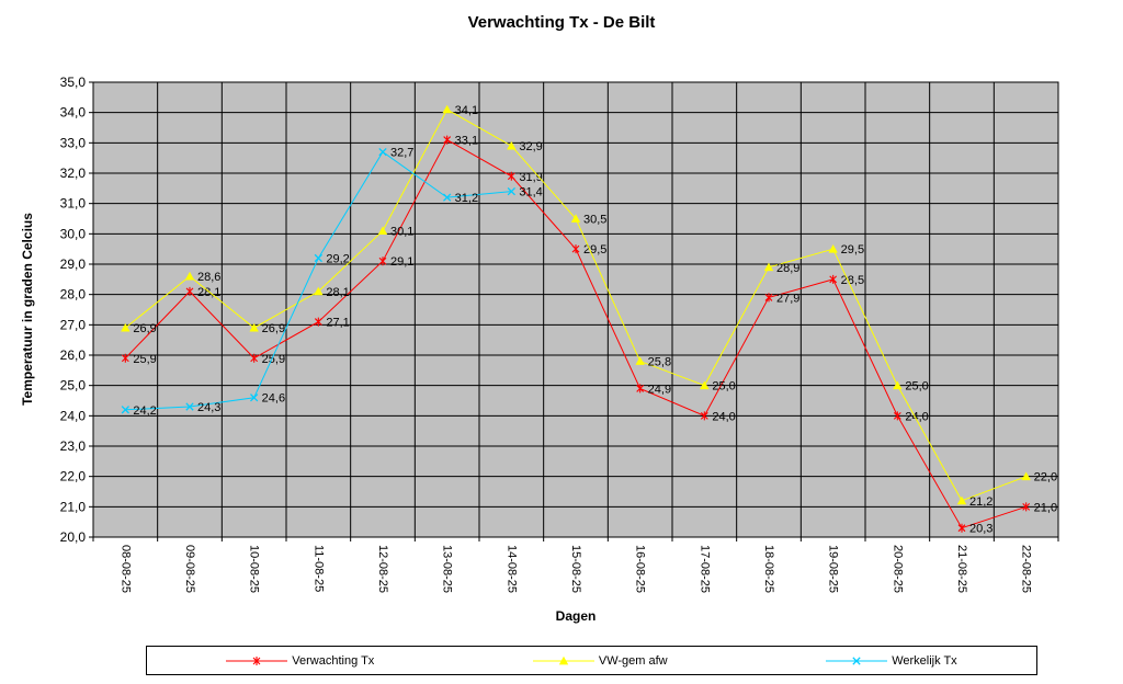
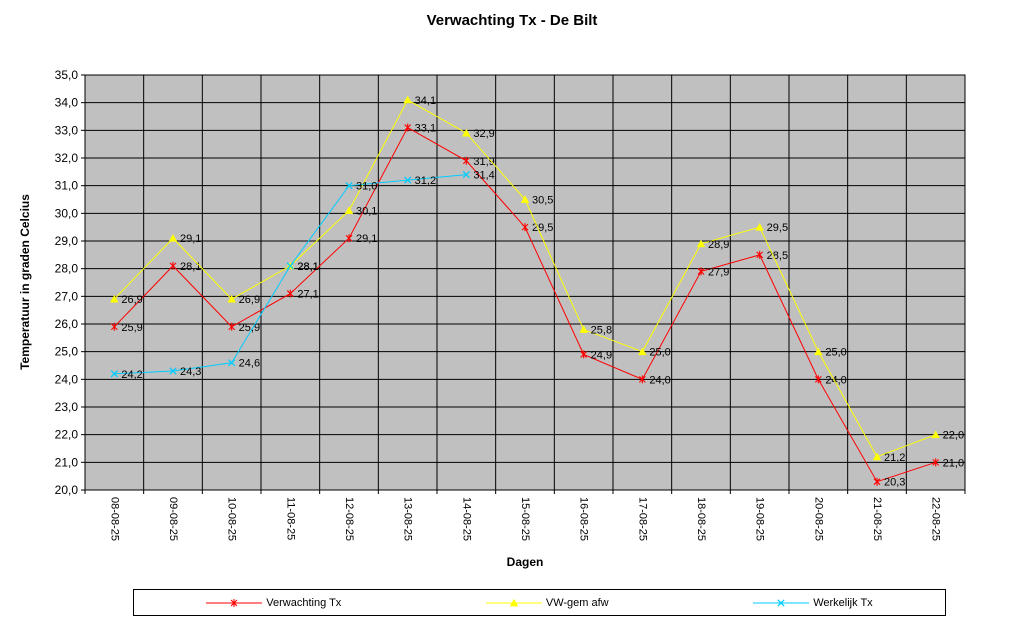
VW-gem afw/09-08-25: 28,6 -> 29,1
Werkelijk Tx/11-08-25: 29,2 -> 28,1
Werkelijk Tx/12-08-25: 32,7 -> 31,0
